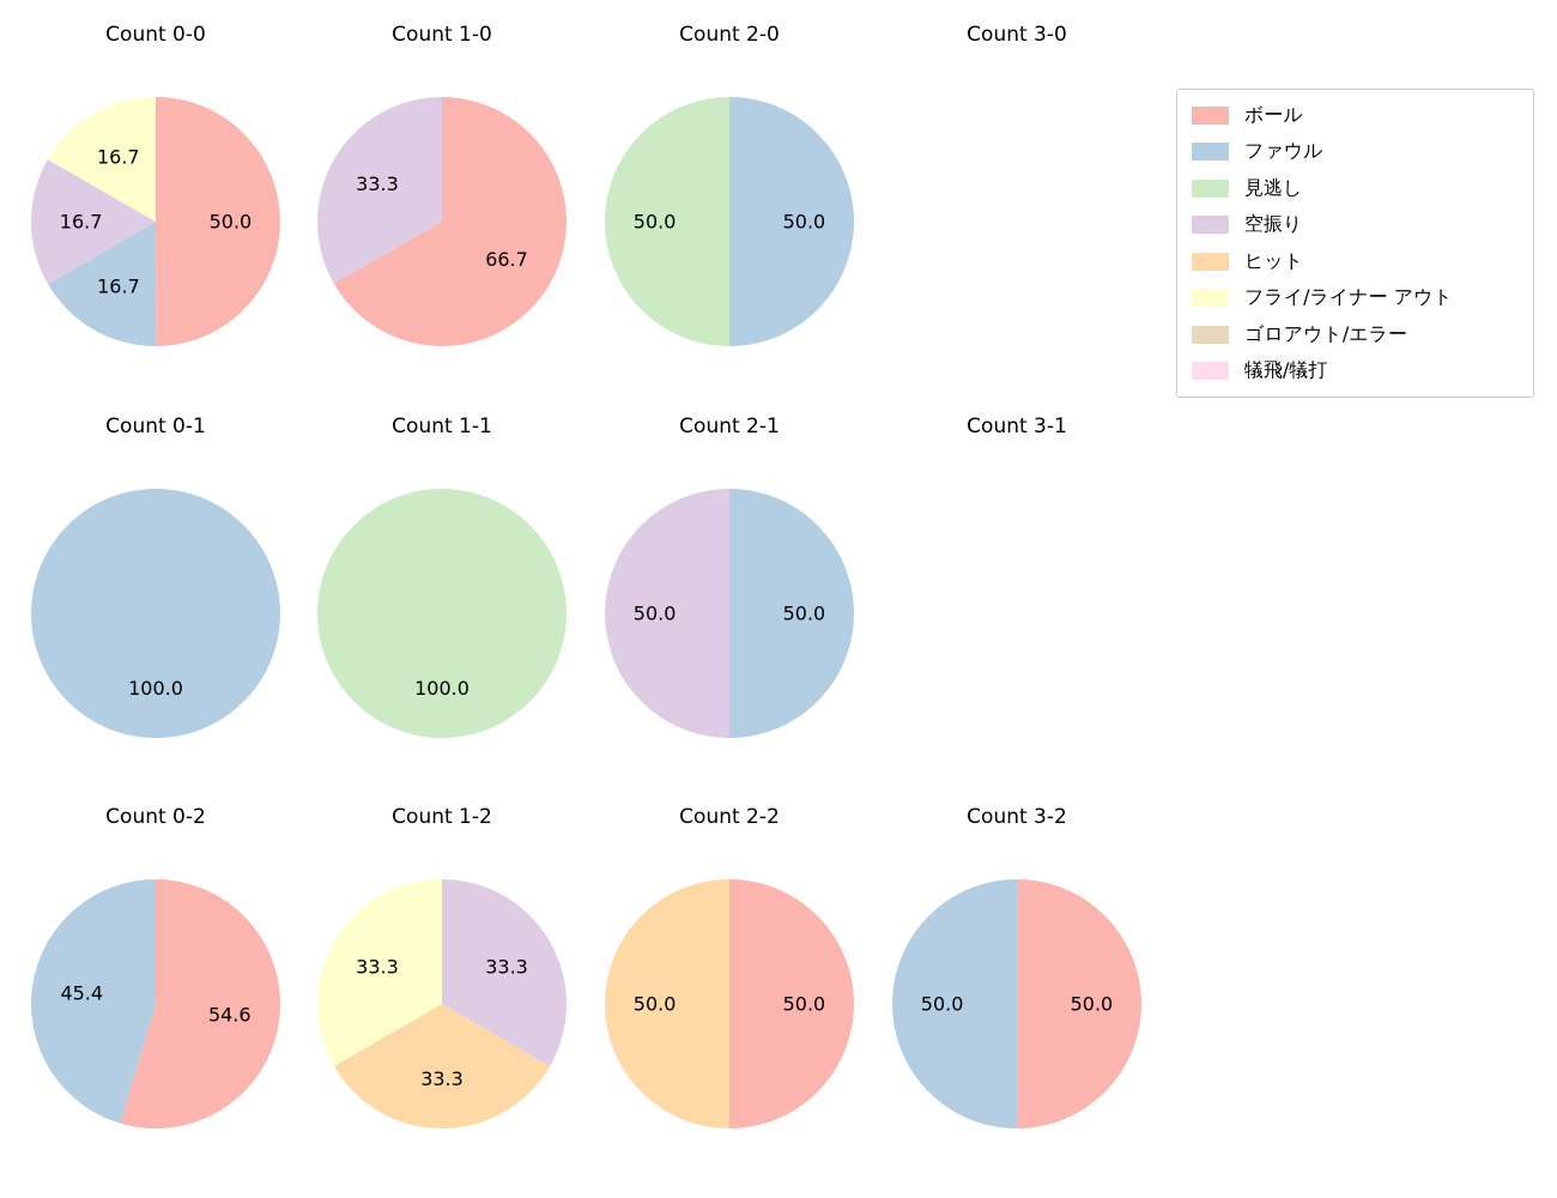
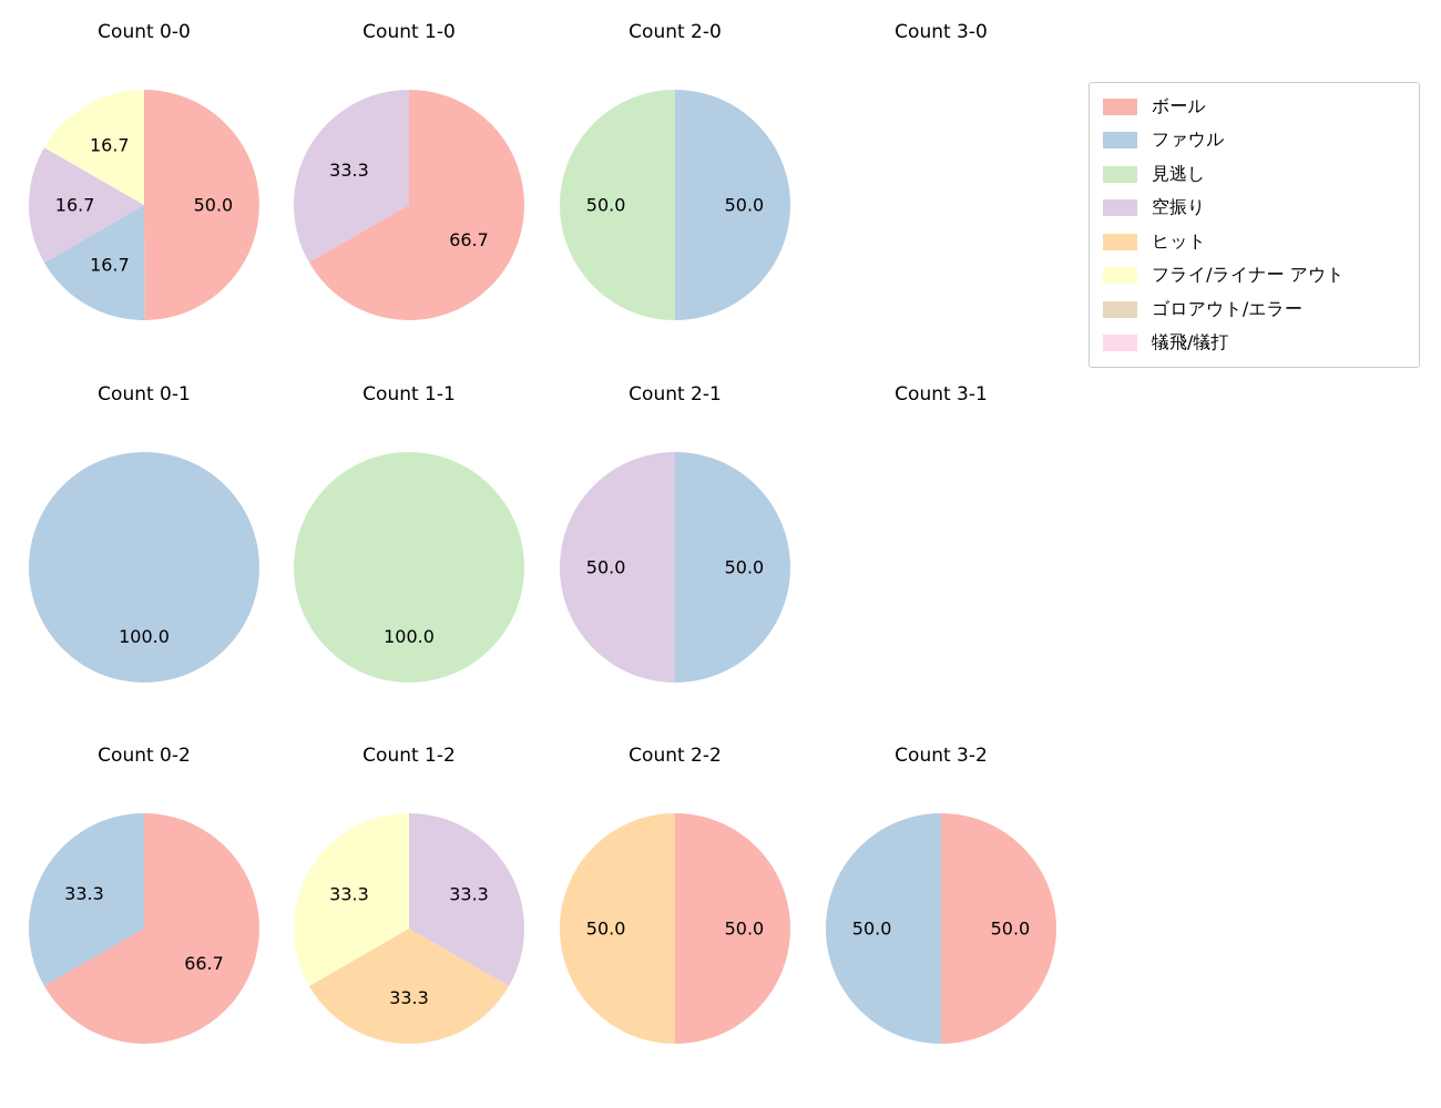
Count 0-2/ボール: 54.6 -> 66.7
Count 0-2/ファウル: 45.4 -> 33.3
